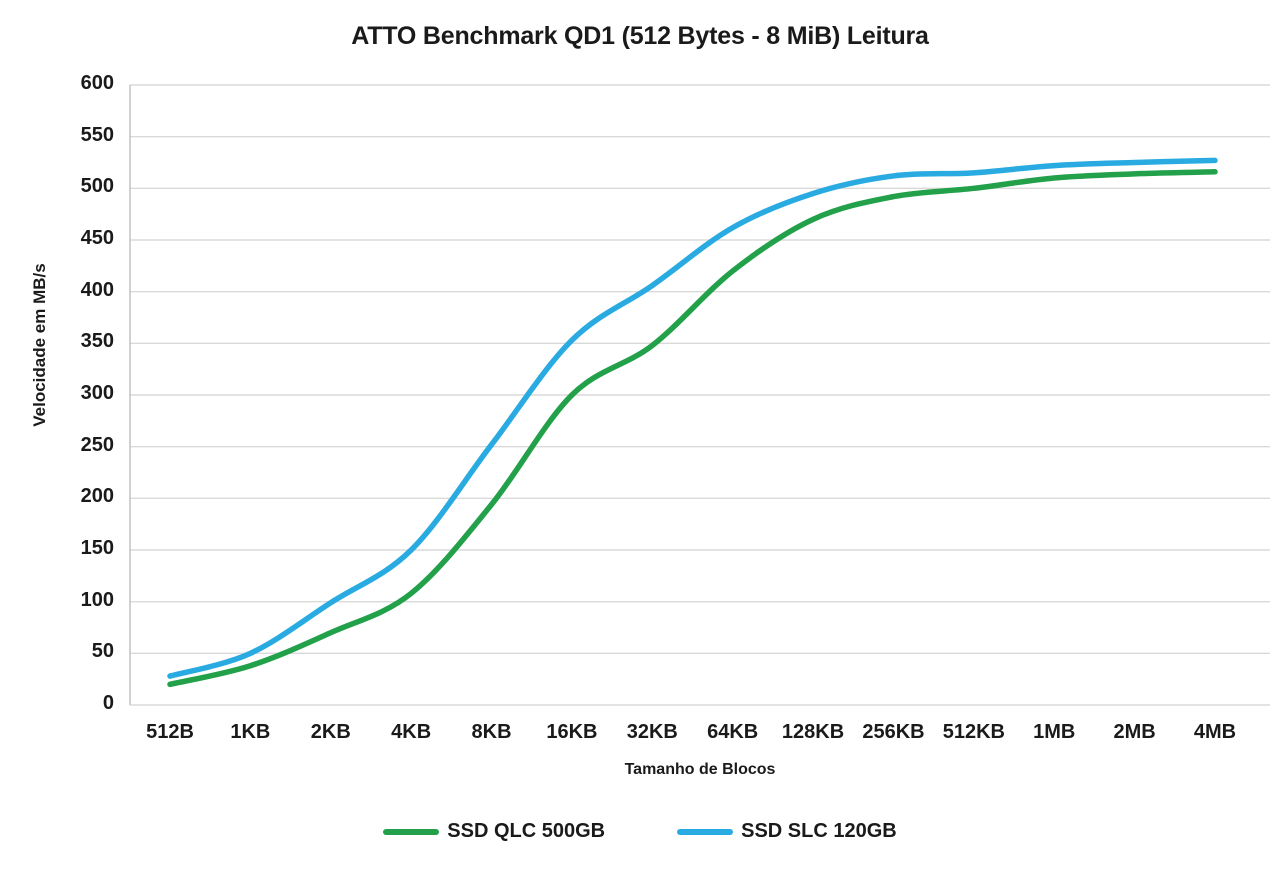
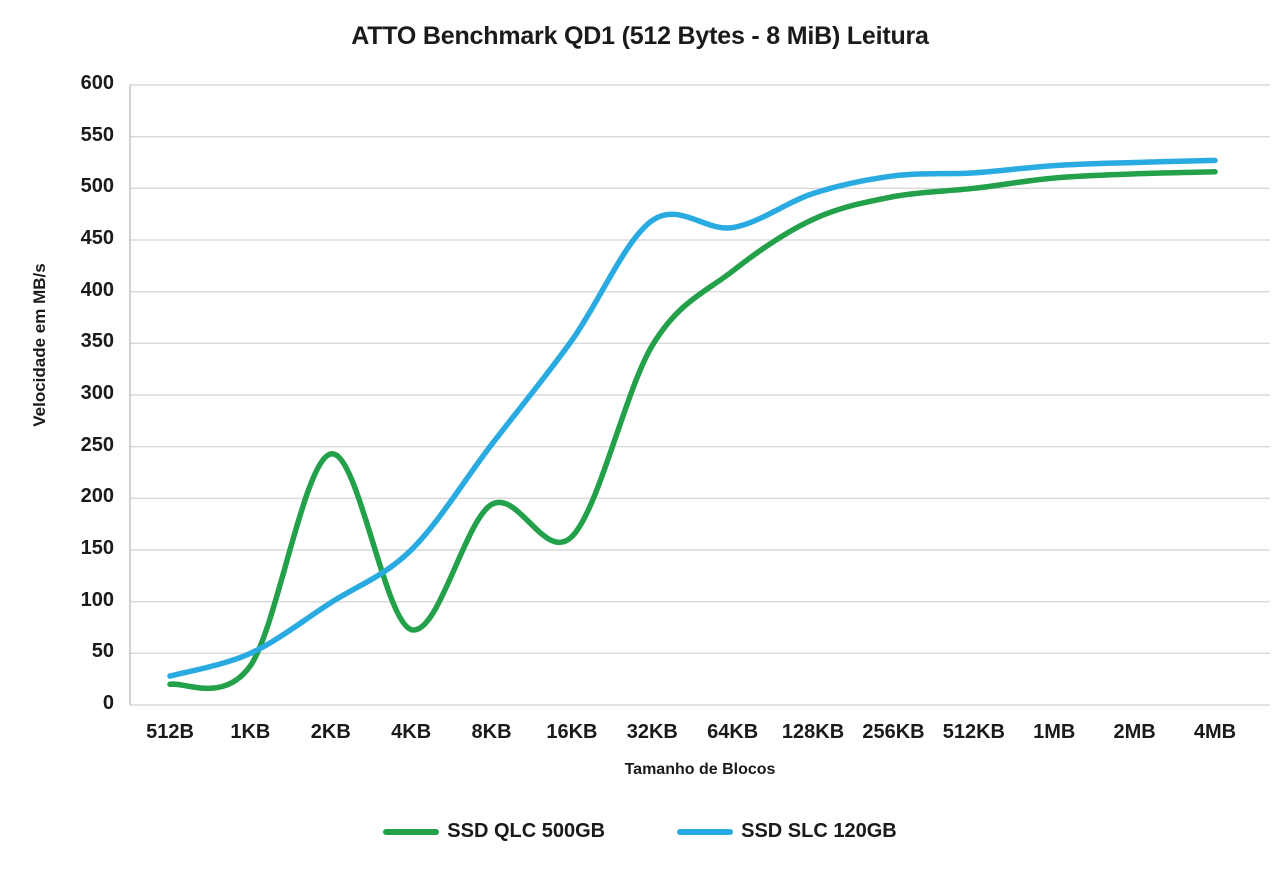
SSD QLC 500GB/2KB: 70 -> 243
SSD QLC 500GB/4KB: 108 -> 73
SSD QLC 500GB/16KB: 300 -> 163
SSD SLC 120GB/32KB: 406 -> 469
